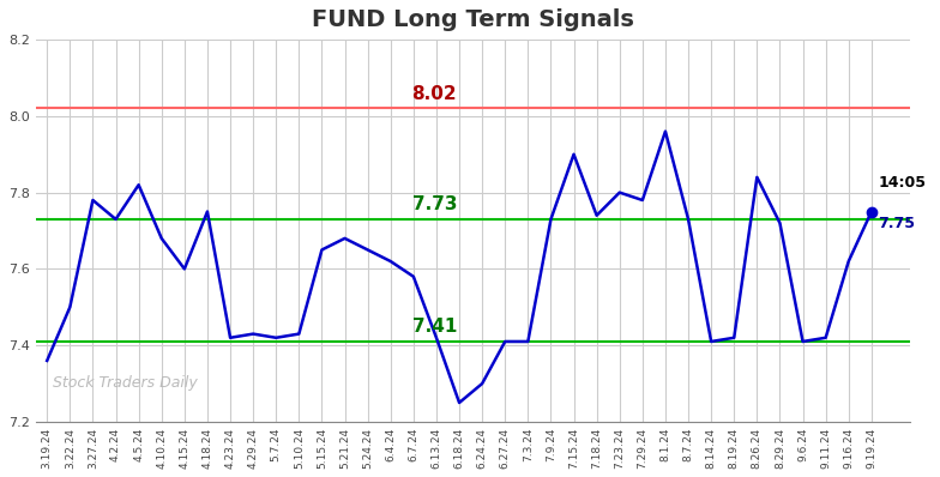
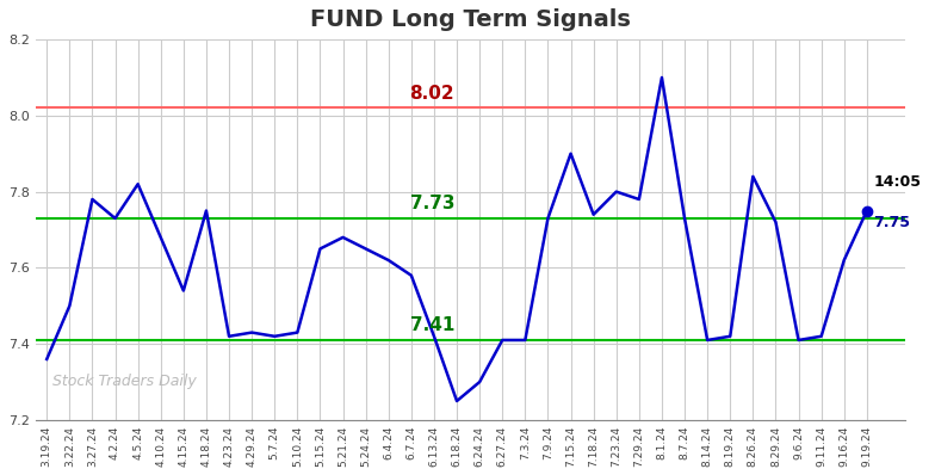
4.15.24: 7.60 -> 7.54
8.1.24: 7.96 -> 8.10
